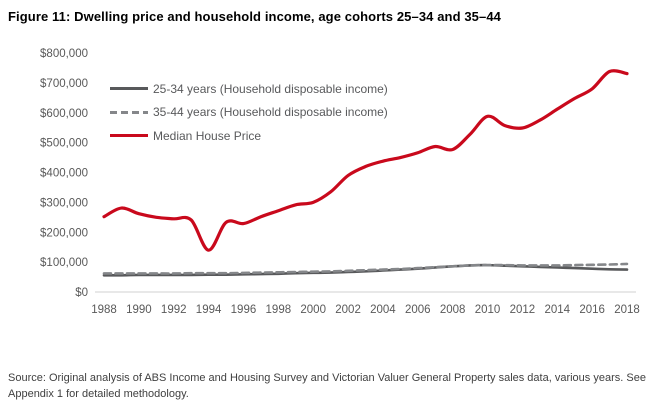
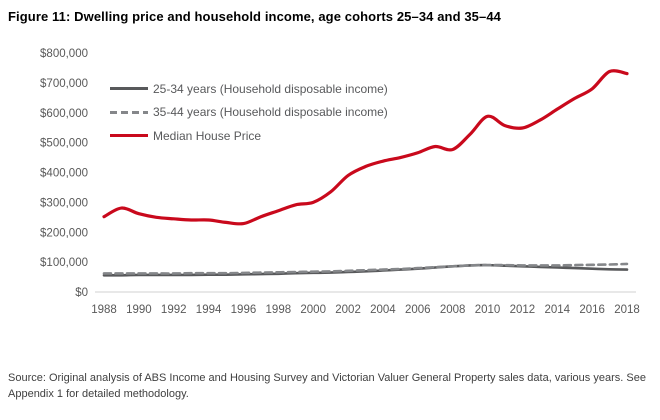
Median House Price/1994: $140000 -> $240000
